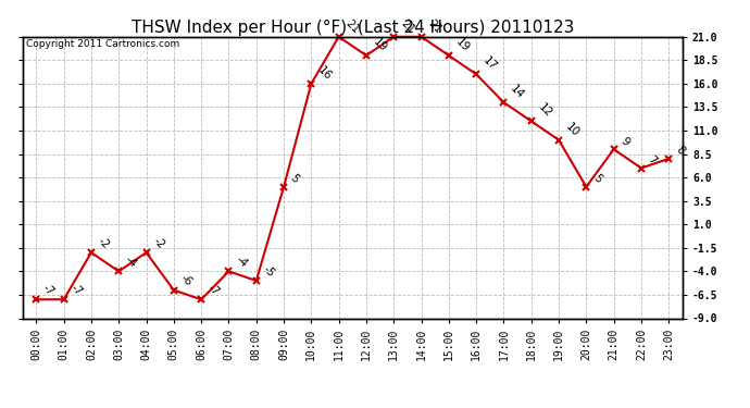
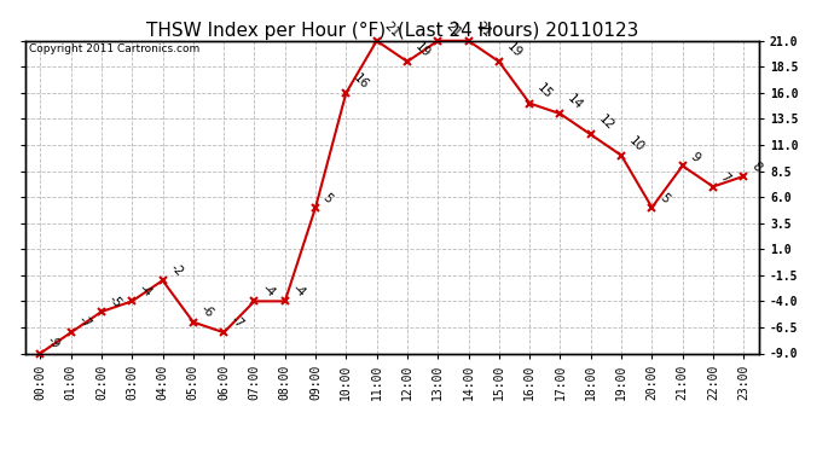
00:00: -7 -> -9
02:00: -2 -> -5
08:00: -5 -> -4
16:00: 17 -> 15
